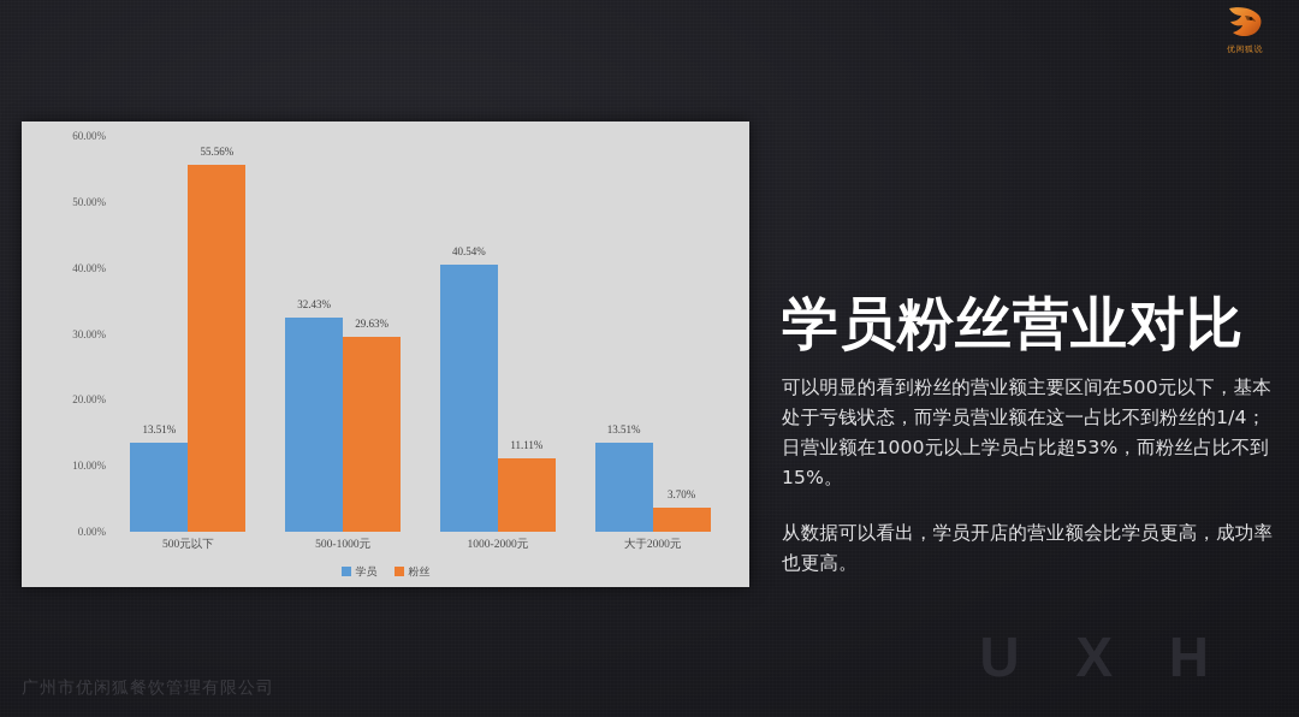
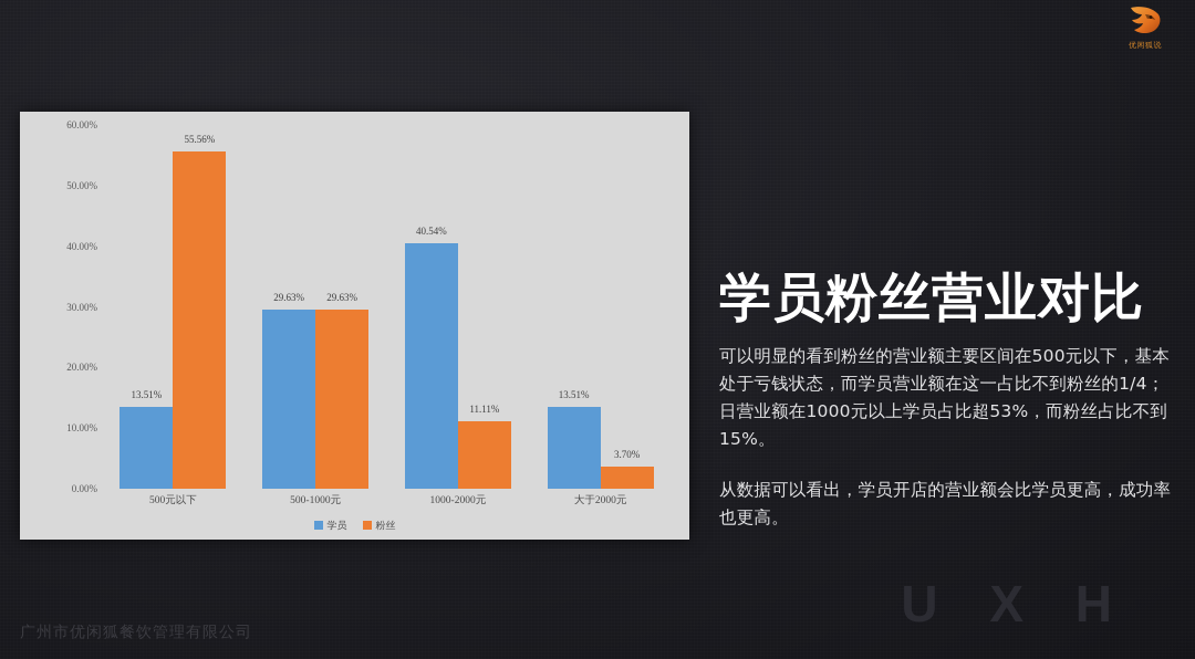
学员/500-1000元: 32.43% -> 29.63%
